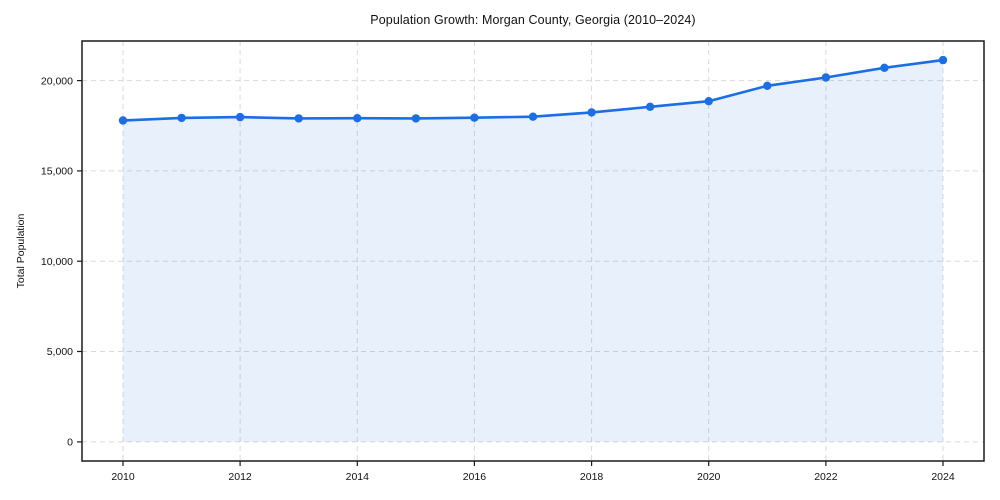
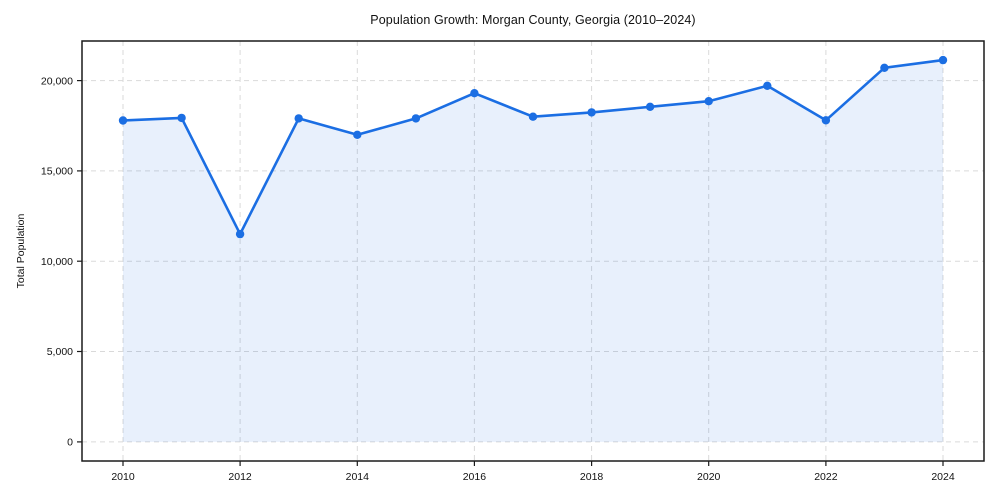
2012: 18000 -> 11500
2014: 17900 -> 17000
2016: 17900 -> 19300
2022: 20200 -> 17800
